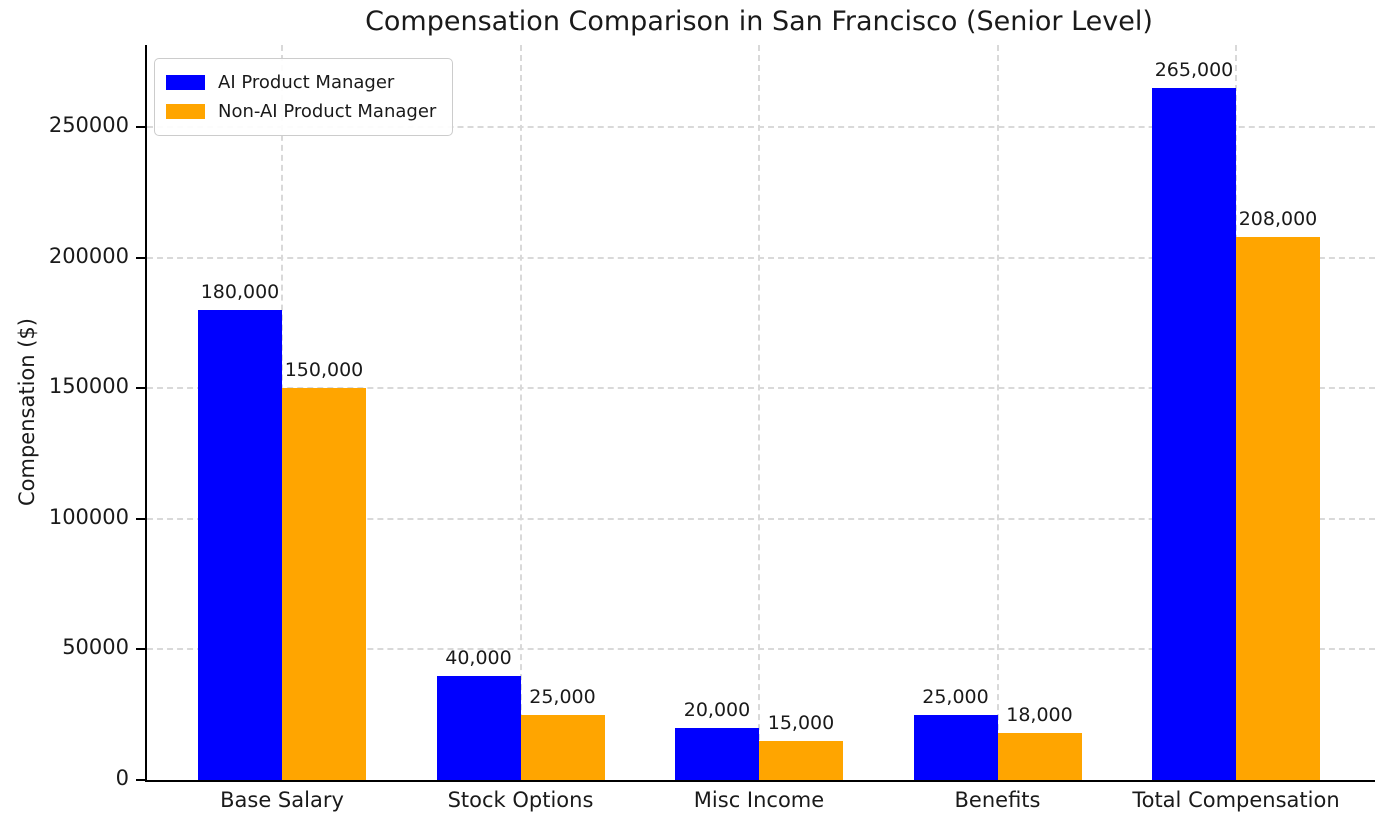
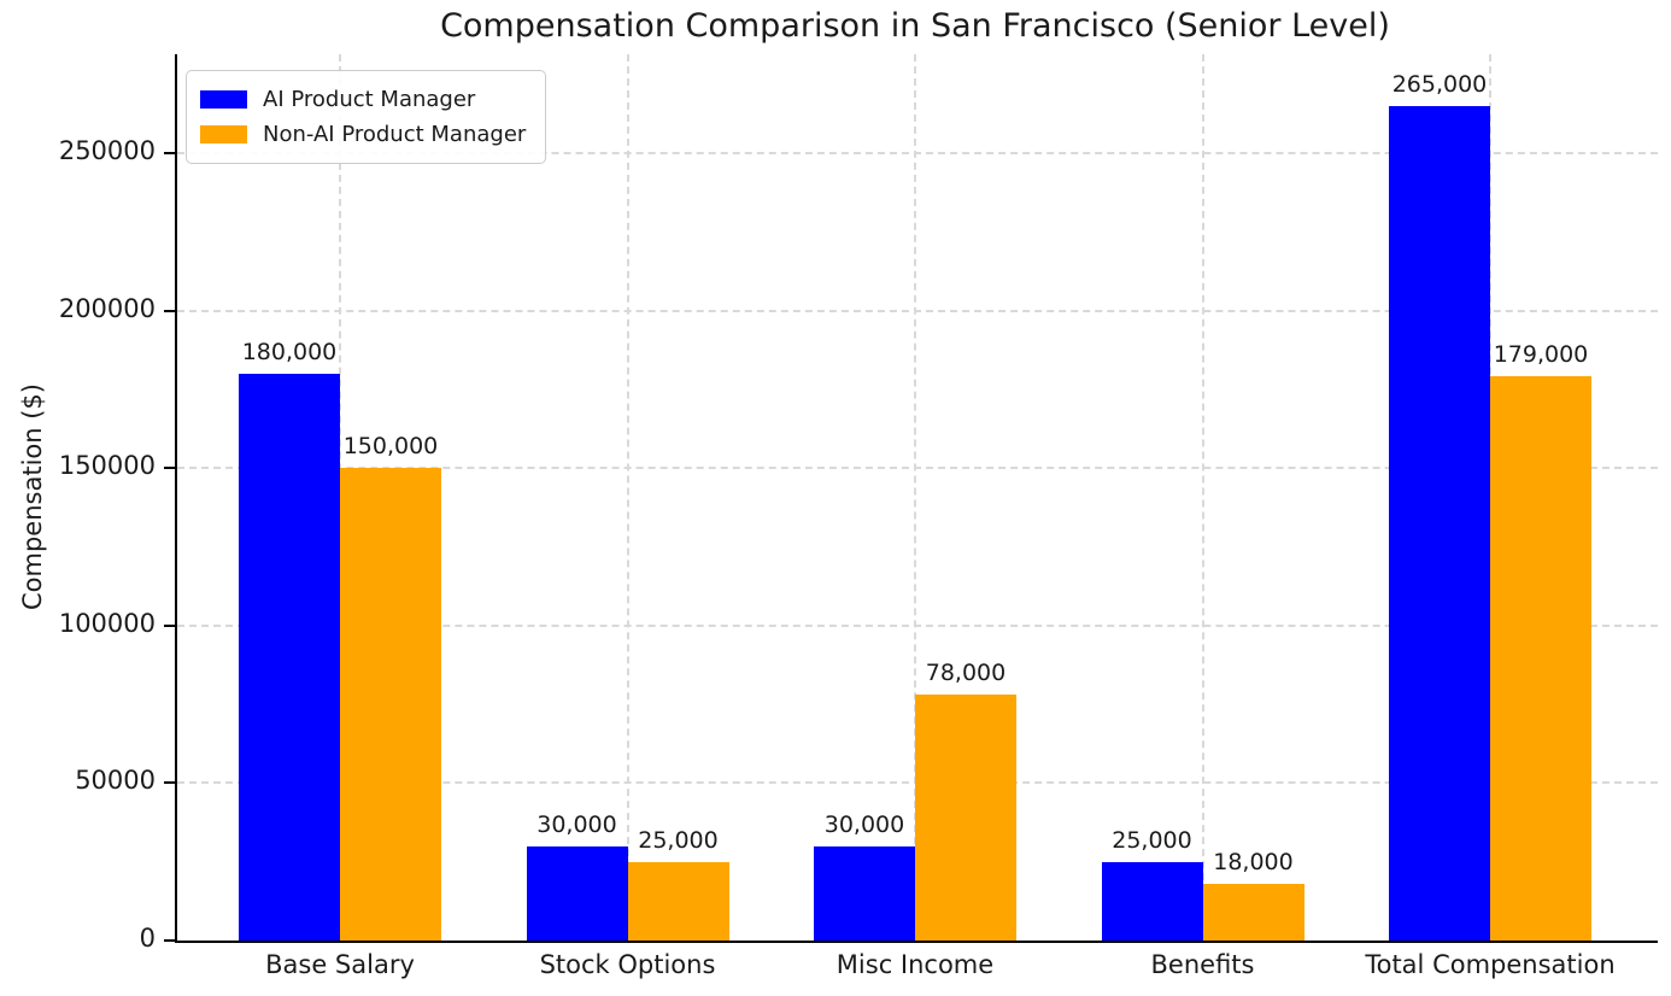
AI Product Manager/Stock Options: 40,000 -> 30,000
AI Product Manager/Misc Income: 20,000 -> 30,000
Non-AI Product Manager/Misc Income: 15,000 -> 78,000
Non-AI Product Manager/Total Compensation: 208,000 -> 179,000
